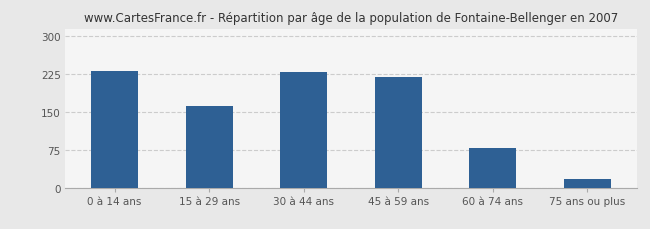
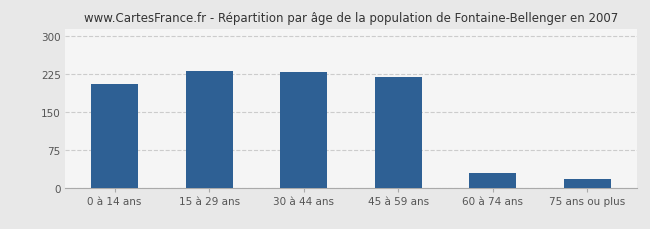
0 à 14 ans: 232 -> 206
15 à 29 ans: 161 -> 232
60 à 74 ans: 79 -> 28
